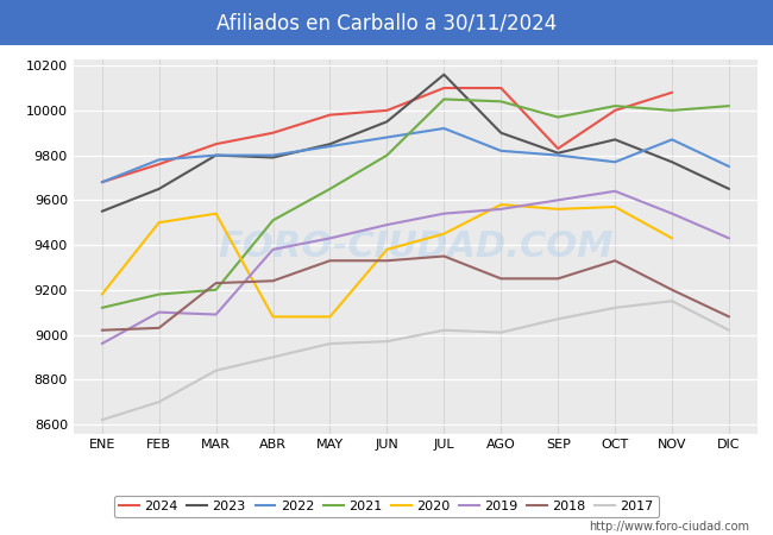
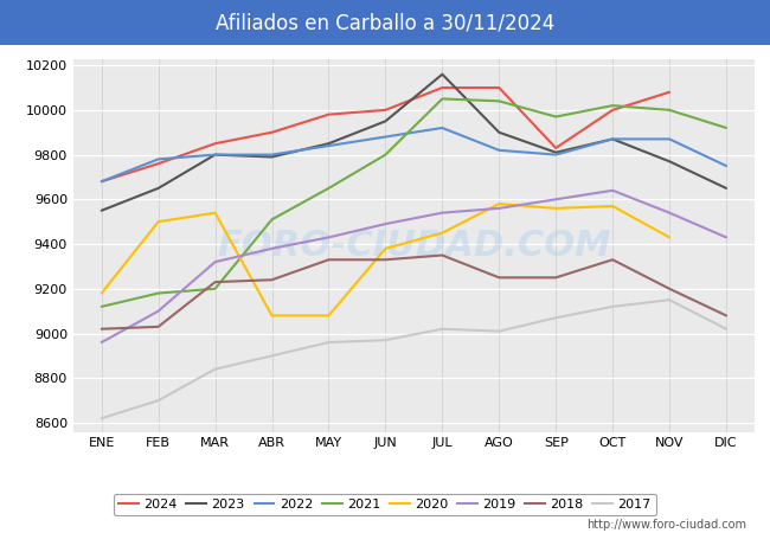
2019/MAR: 9090 -> 9320
2022/OCT: 9770 -> 9870
2021/DIC: 10020 -> 9920
